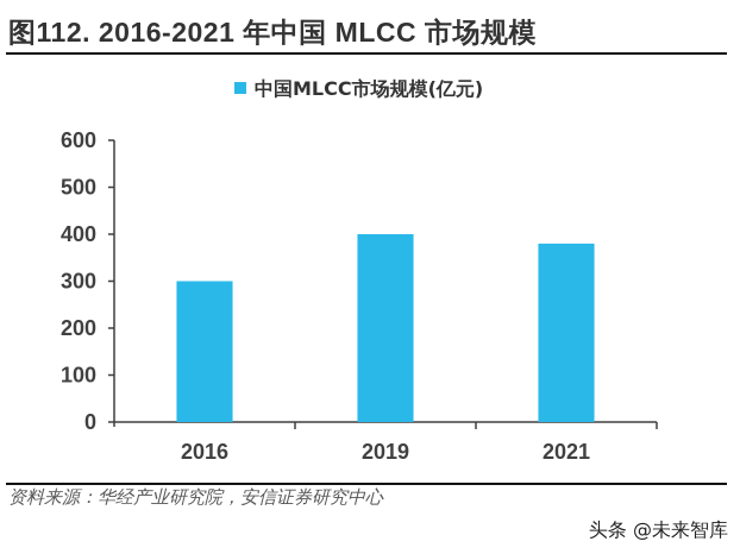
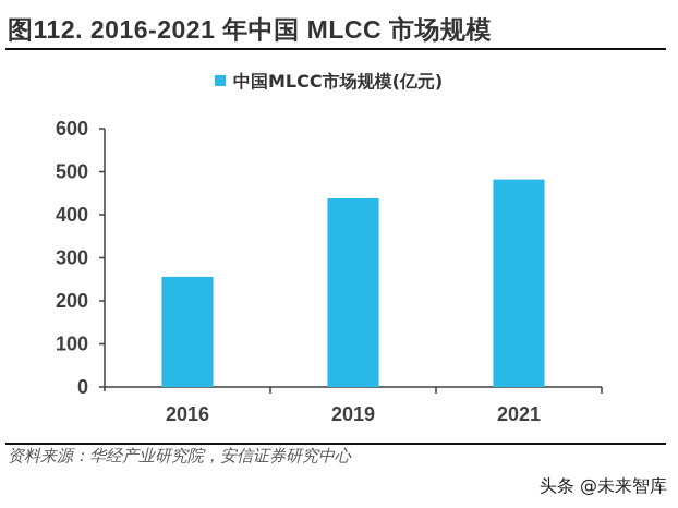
2016: 300 -> 260
2019: 400 -> 440
2021: 380 -> 480
